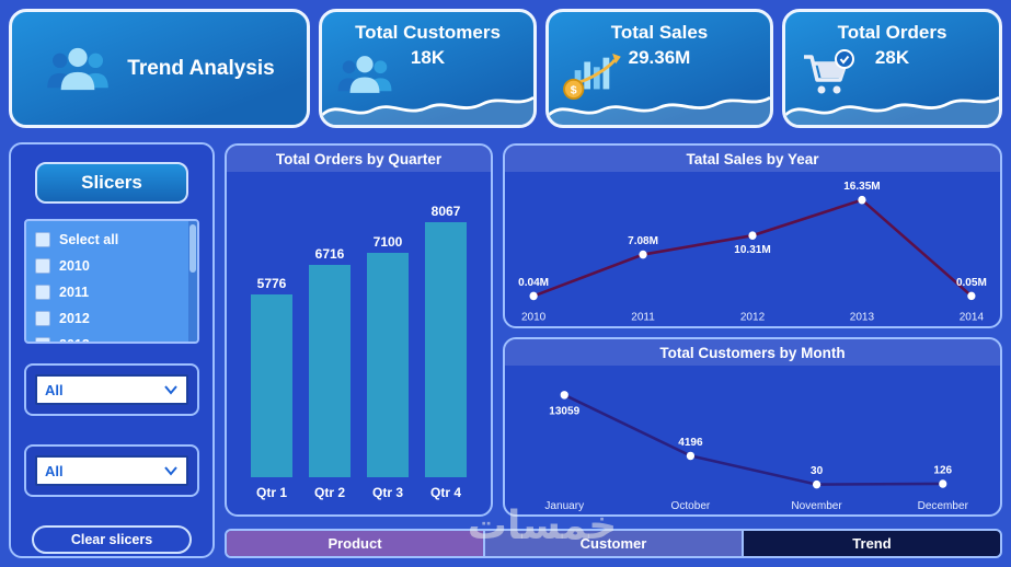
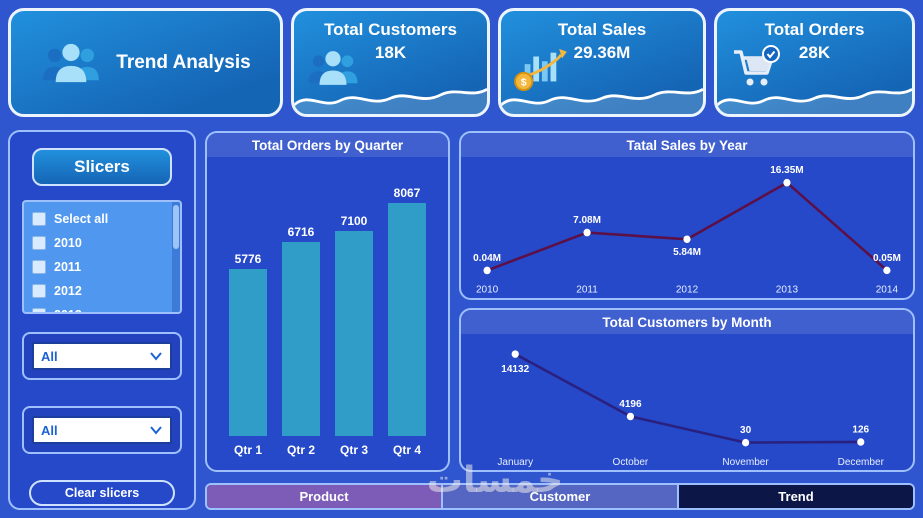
Tatal Sales by Year/2012: 10.31M -> 5.84M
Total Customers by Month/January: 13059 -> 14132
